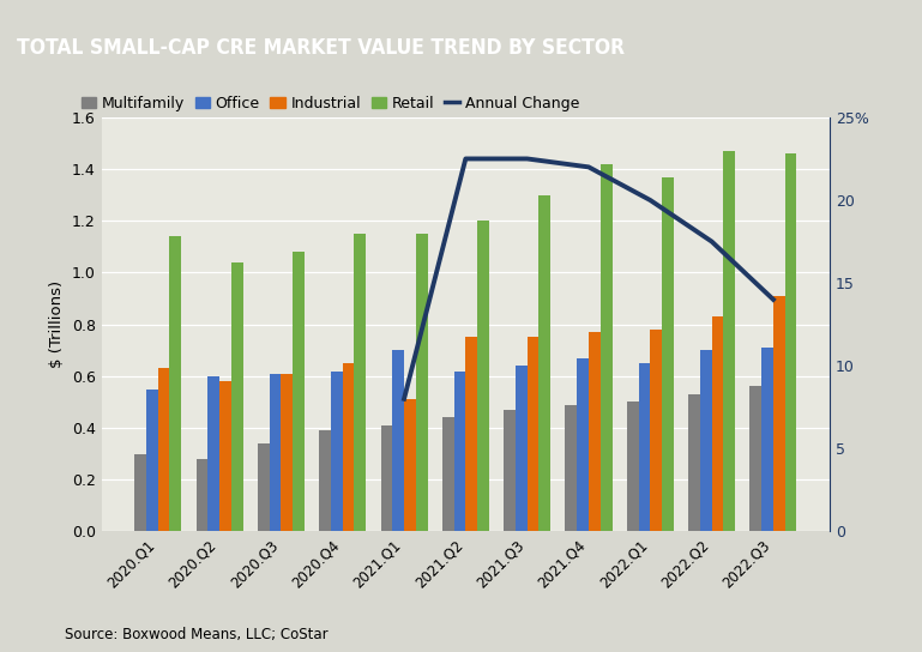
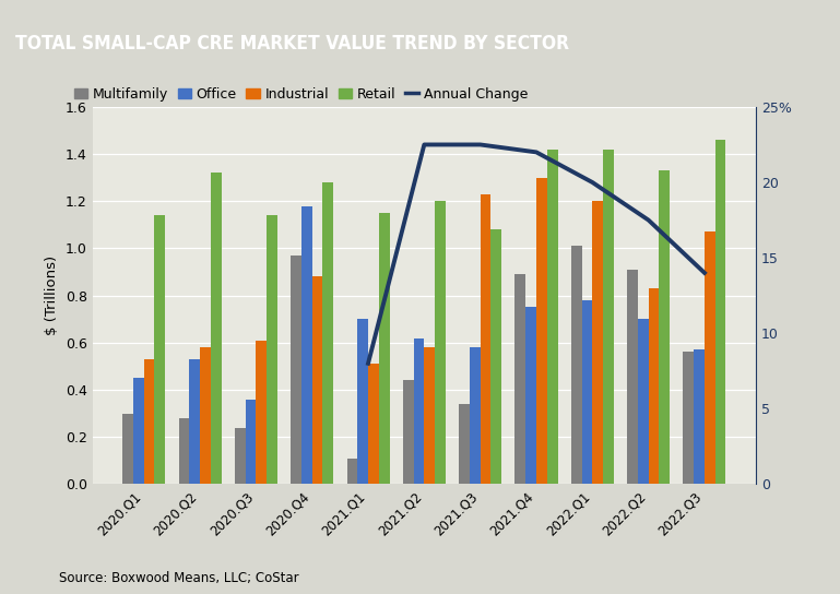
Office/2020.Q1: 0.55 -> 0.45
Industrial/2020.Q1: 0.63 -> 0.53
Office/2020.Q2: 0.60 -> 0.53
Retail/2020.Q2: 1.04 -> 1.32
Multifamily/2020.Q3: 0.34 -> 0.24
Office/2020.Q3: 0.61 -> 0.36
Retail/2020.Q3: 1.08 -> 1.14
Multifamily/2020.Q4: 0.39 -> 0.97
Office/2020.Q4: 0.62 -> 1.18
Industrial/2020.Q4: 0.65 -> 0.88
Retail/2020.Q4: 1.15 -> 1.28
Multifamily/2021.Q1: 0.41 -> 0.11
Industrial/2021.Q2: 0.75 -> 0.58
Multifamily/2021.Q3: 0.47 -> 0.34
Office/2021.Q3: 0.64 -> 0.58
Industrial/2021.Q3: 0.75 -> 1.23
Retail/2021.Q3: 1.30 -> 1.08
Multifamily/2021.Q4: 0.49 -> 0.89
Office/2021.Q4: 0.67 -> 0.75
Industrial/2021.Q4: 0.77 -> 1.30
Multifamily/2022.Q1: 0.50 -> 1.01
Office/2022.Q1: 0.65 -> 0.78
Industrial/2022.Q1: 0.78 -> 1.20
Retail/2022.Q1: 1.37 -> 1.42
Multifamily/2022.Q2: 0.53 -> 0.91
Retail/2022.Q2: 1.47 -> 1.33
Office/2022.Q3: 0.71 -> 0.57
Industrial/2022.Q3: 0.91 -> 1.07
